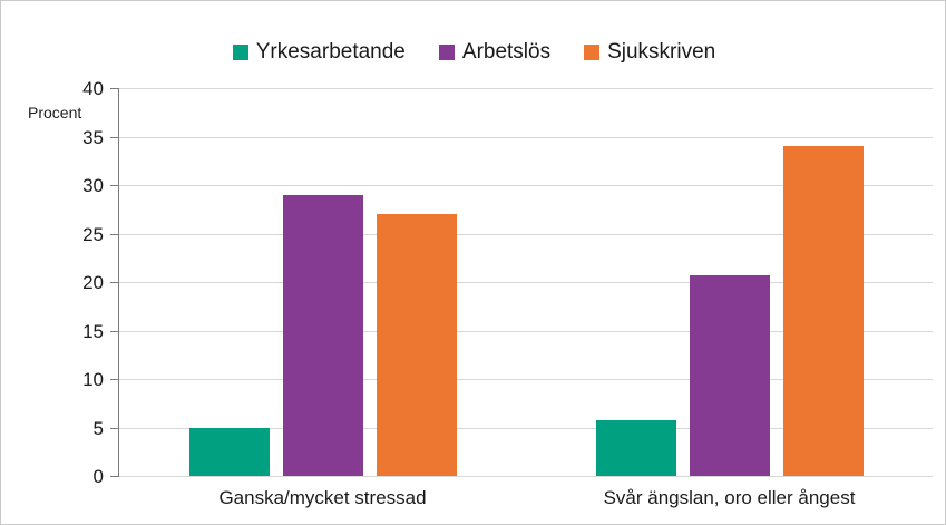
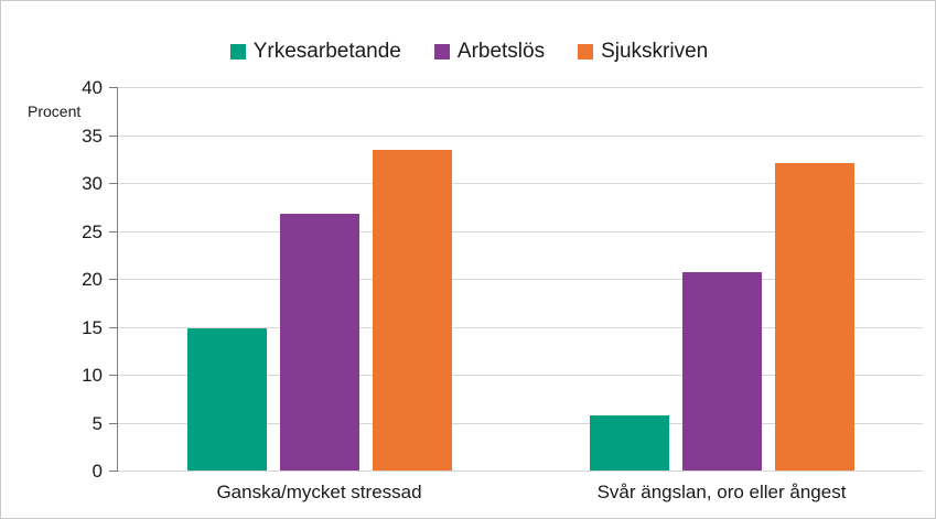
Yrkesarbetande/Ganska/mycket stressad: 5 -> 15
Arbetslös/Ganska/mycket stressad: 29 -> 27
Sjukskriven/Ganska/mycket stressad: 27 -> 34
Sjukskriven/Svår ängslan, oro eller ångest: 34 -> 32
